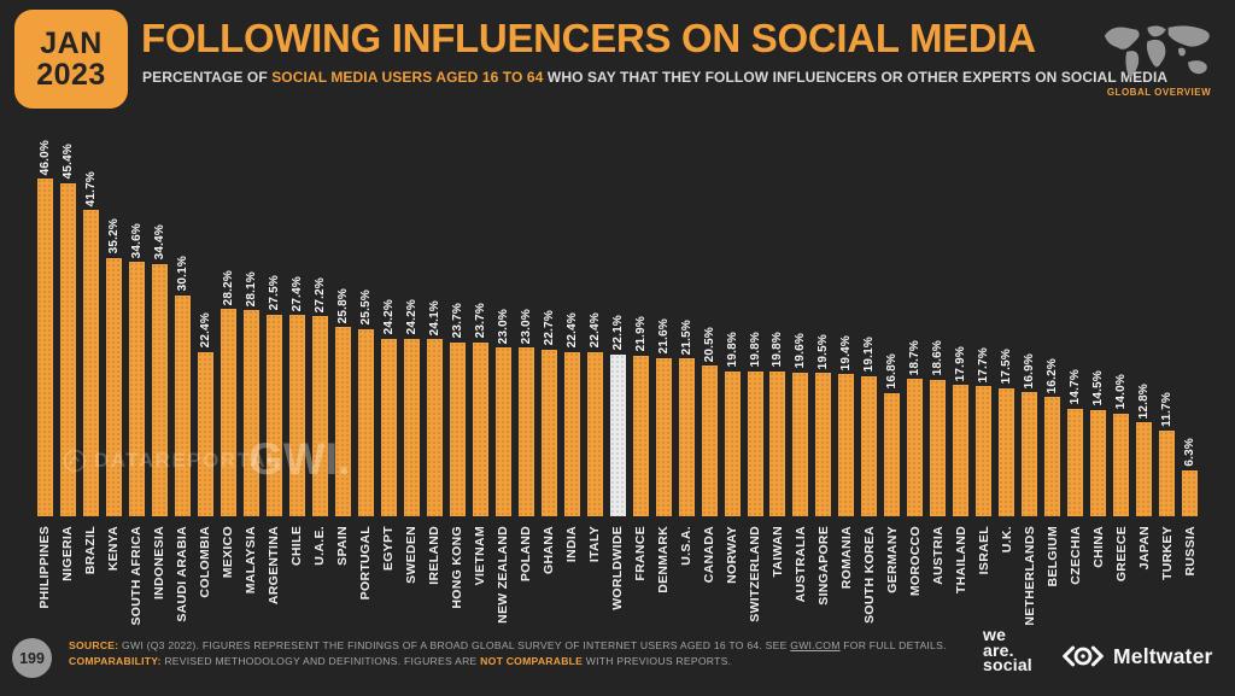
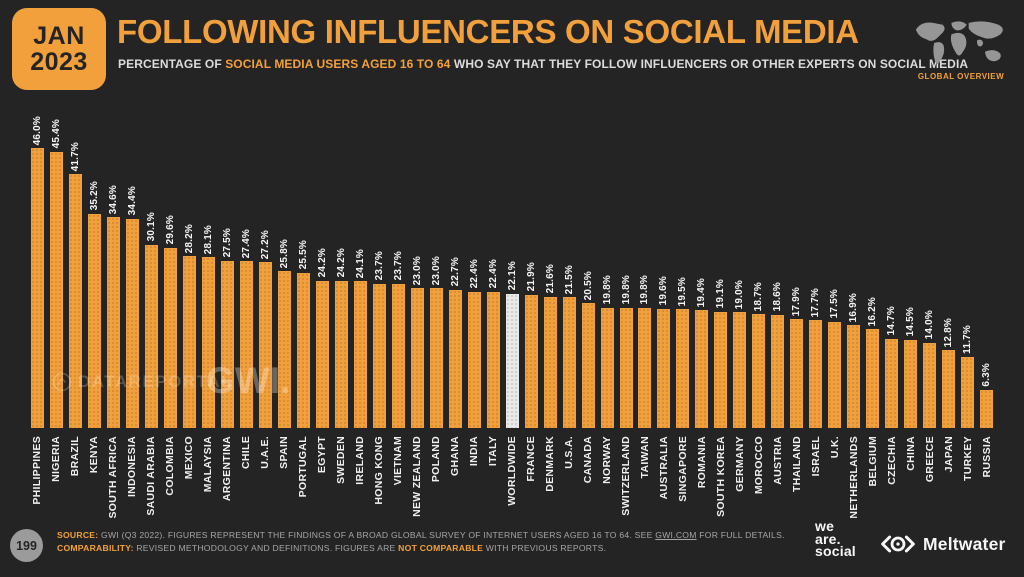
COLOMBIA: 22.4% -> 29.6%
GERMANY: 16.8% -> 19.0%
